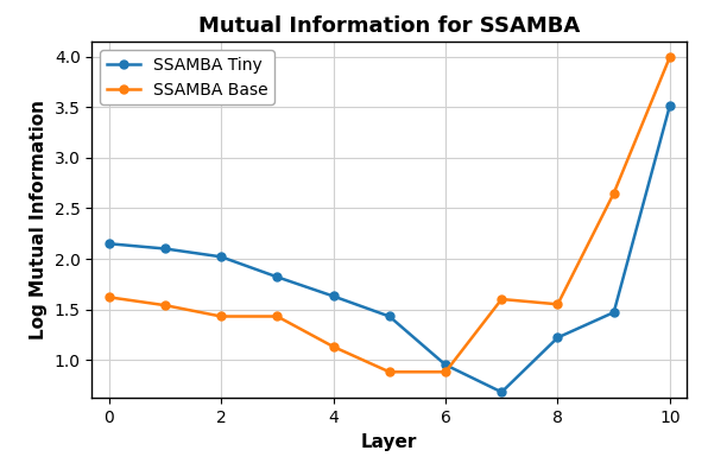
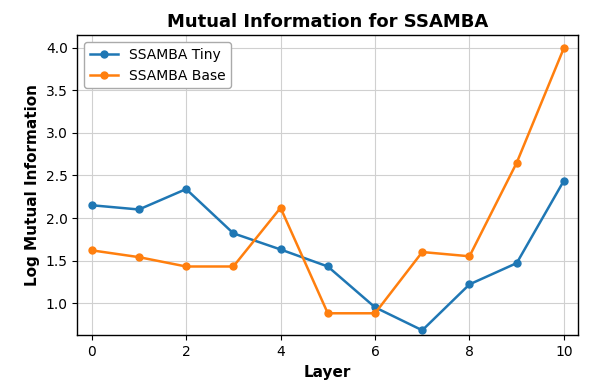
SSAMBA Tiny/2: 2.02 -> 2.34
SSAMBA Base/4: 1.13 -> 2.12
SSAMBA Tiny/10: 3.52 -> 2.44
